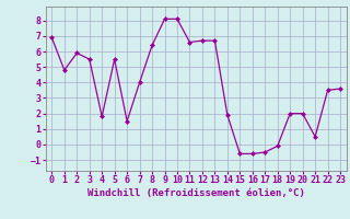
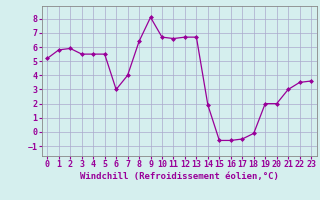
0: 6.9 -> 5.2
1: 4.8 -> 5.8
4: 1.8 -> 5.5
6: 1.5 -> 3.0
10: 8.1 -> 6.7
21: 0.5 -> 3.0
